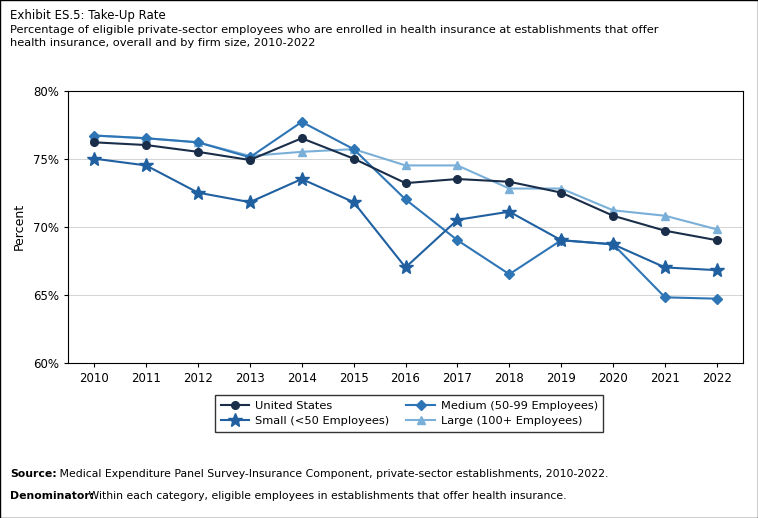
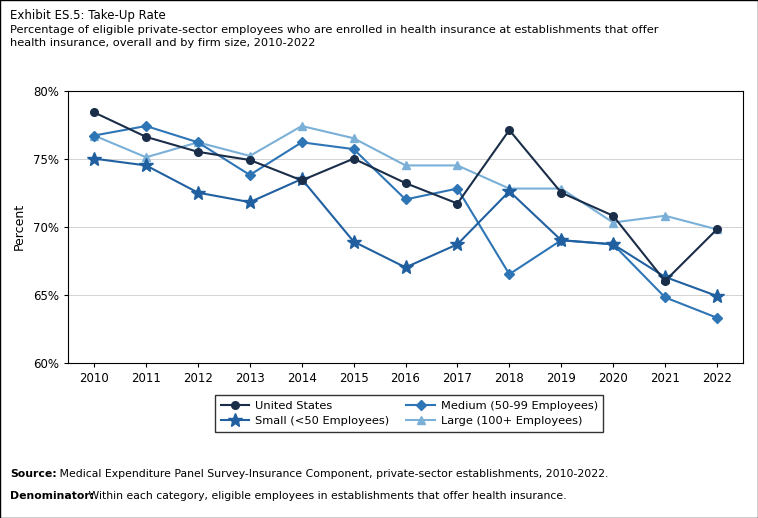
United States/2010: 76.2% -> 78.4%
United States/2011: 76.0% -> 76.6%
Medium (50-99 Employees)/2011: 76.5% -> 77.4%
Large (100+ Employees)/2011: 76.5% -> 75.1%
Medium (50-99 Employees)/2013: 75.1% -> 73.8%
United States/2014: 76.5% -> 73.4%
Medium (50-99 Employees)/2014: 77.7% -> 76.2%
Large (100+ Employees)/2014: 75.5% -> 77.4%
Small (<50 Employees)/2015: 71.8% -> 68.9%
Large (100+ Employees)/2015: 75.7% -> 76.5%
United States/2017: 73.5% -> 71.7%
Small (<50 Employees)/2017: 70.5% -> 68.7%
Medium (50-99 Employees)/2017: 69.0% -> 72.8%
United States/2018: 73.3% -> 77.1%
Small (<50 Employees)/2018: 71.1% -> 72.6%
Large (100+ Employees)/2020: 71.2% -> 70.3%
United States/2021: 69.7% -> 66.0%
Small (<50 Employees)/2021: 67.0% -> 66.3%
United States/2022: 69.0% -> 69.8%
Small (<50 Employees)/2022: 66.8% -> 64.9%
Medium (50-99 Employees)/2022: 64.7% -> 63.3%
